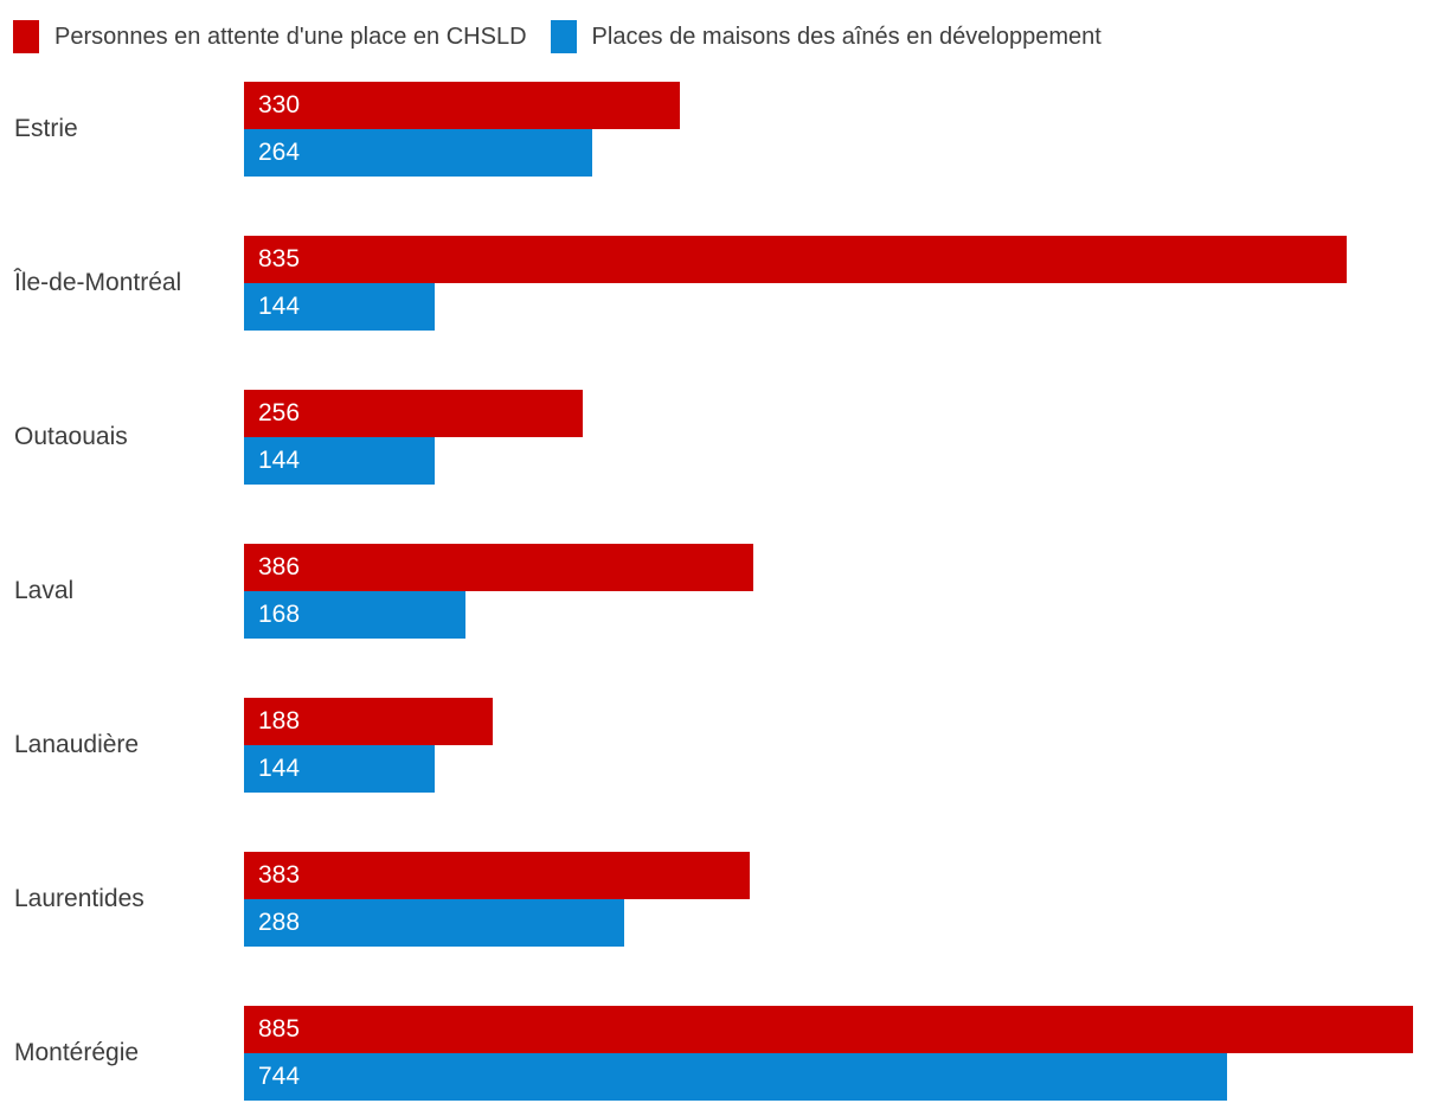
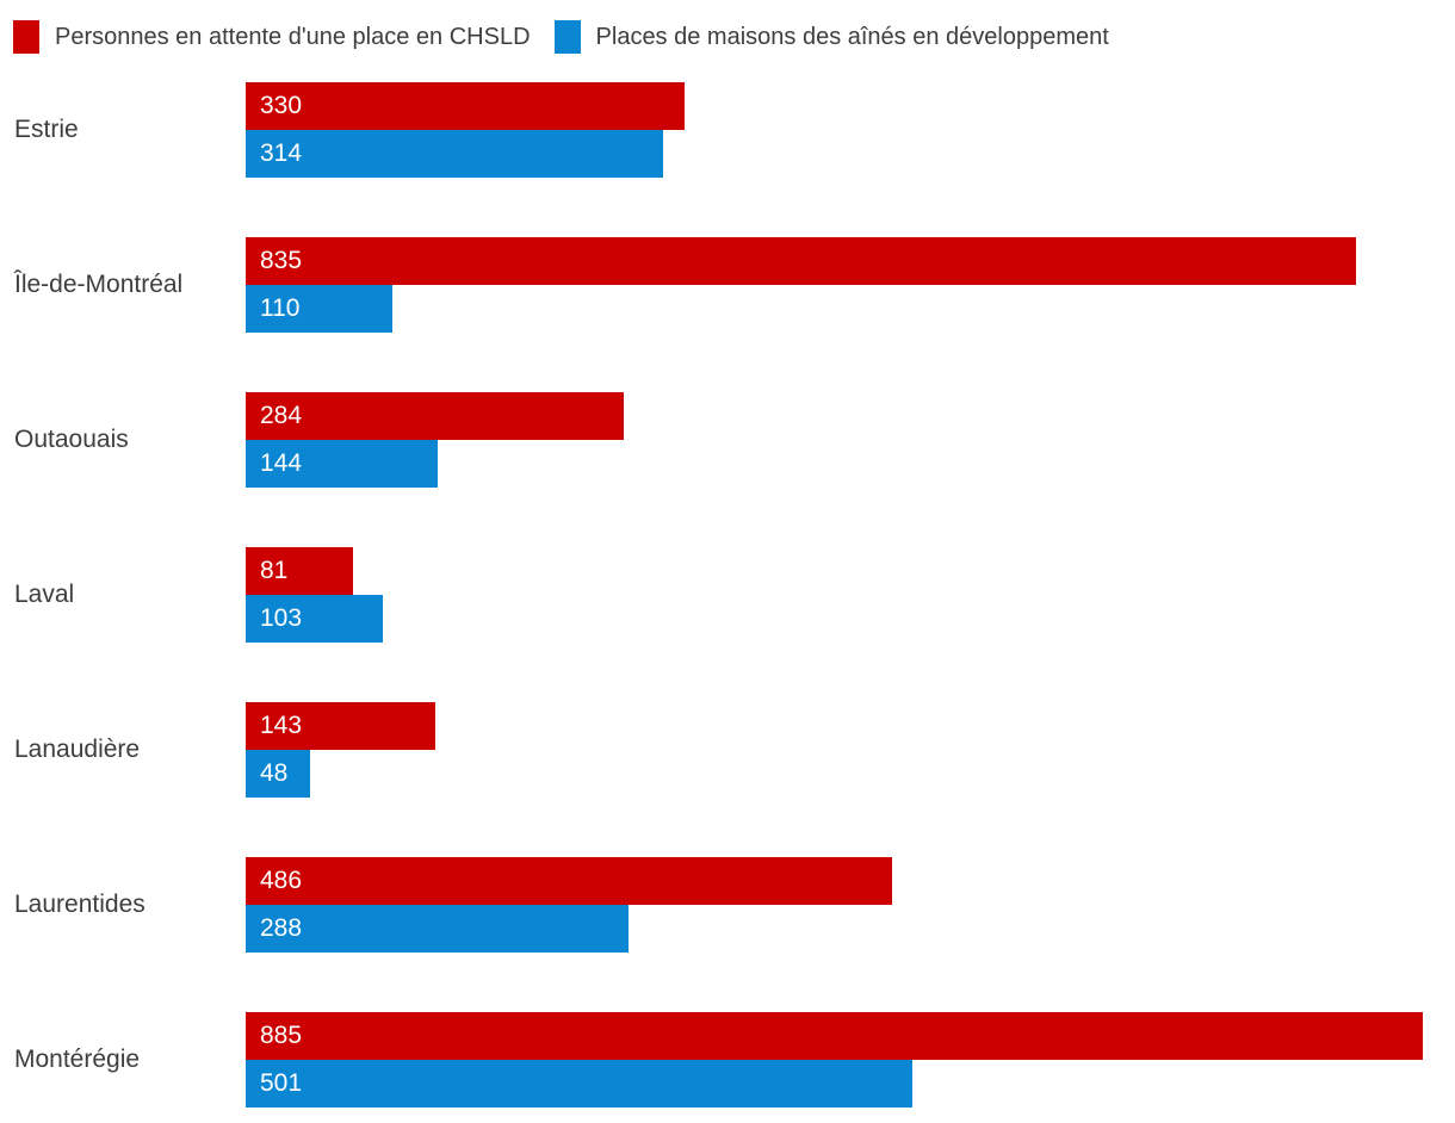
Places de maisons des aînés en développement/Estrie: 264 -> 314
Places de maisons des aînés en développement/Île-de-Montréal: 144 -> 110
Personnes en attente d'une place en CHSLD/Outaouais: 256 -> 284
Personnes en attente d'une place en CHSLD/Laval: 386 -> 81
Places de maisons des aînés en développement/Laval: 168 -> 103
Personnes en attente d'une place en CHSLD/Lanaudière: 188 -> 143
Places de maisons des aînés en développement/Lanaudière: 144 -> 48
Personnes en attente d'une place en CHSLD/Laurentides: 383 -> 486
Places de maisons des aînés en développement/Montérégie: 744 -> 501
